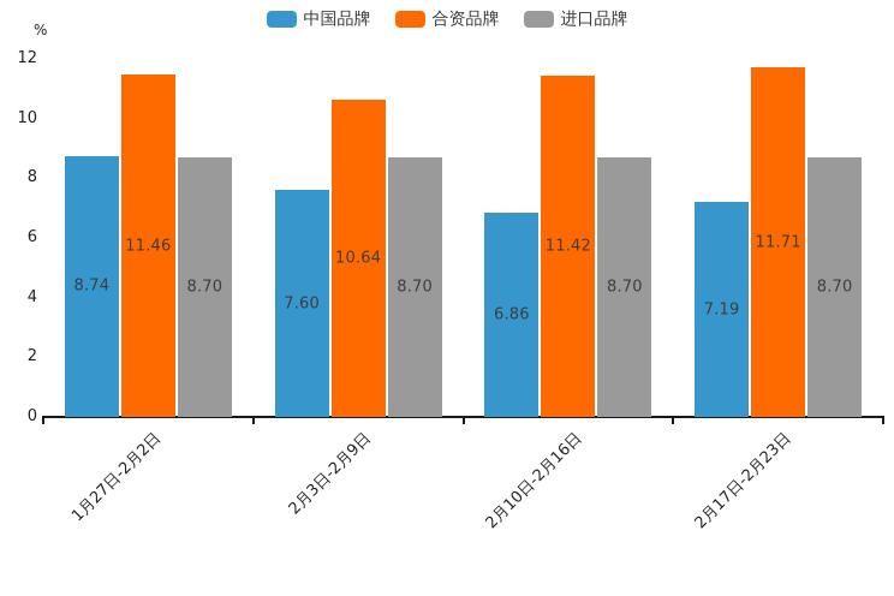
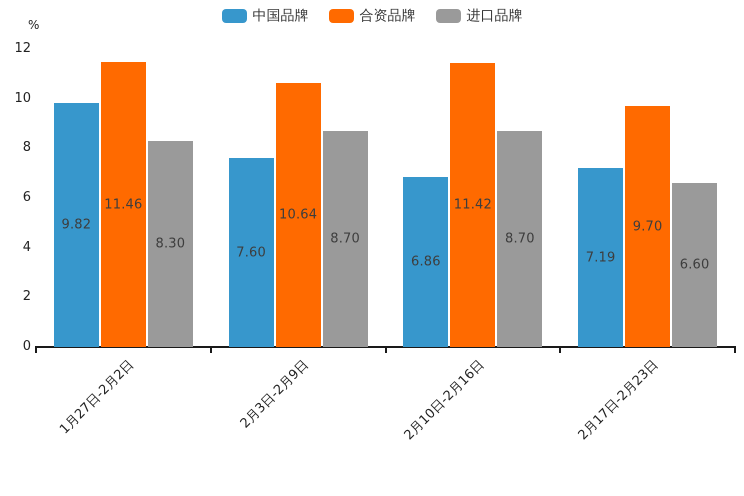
中国品牌/1月27日-2月2日: 8.74 -> 9.82
进口品牌/1月27日-2月2日: 8.70 -> 8.30
合资品牌/2月17日-2月23日: 11.71 -> 9.70
进口品牌/2月17日-2月23日: 8.70 -> 6.60
